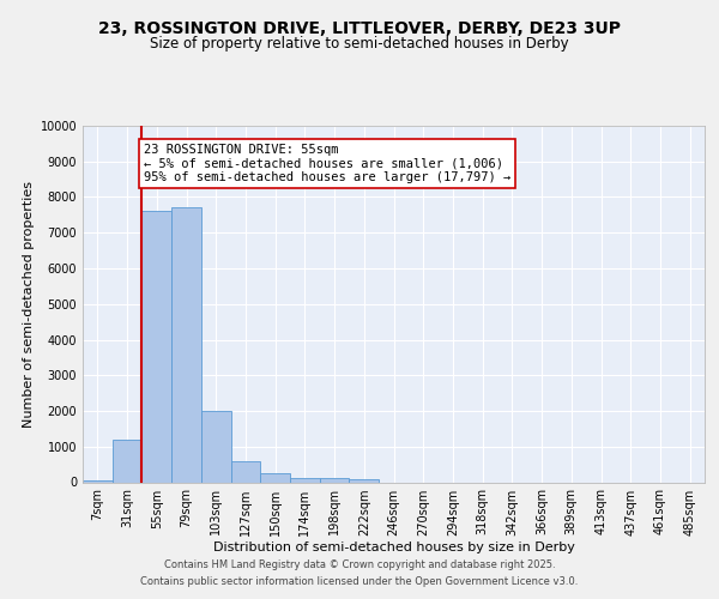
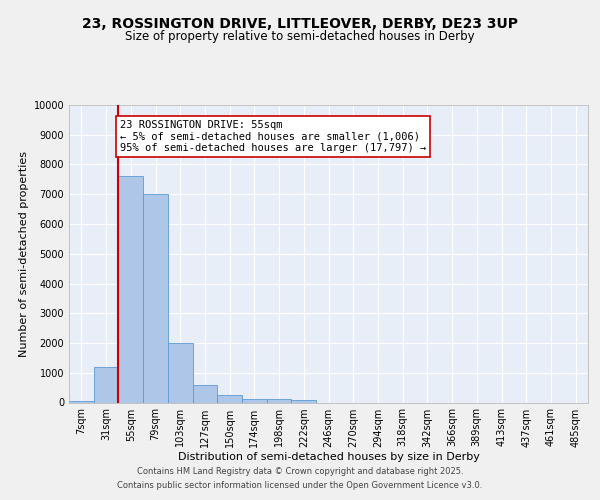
79sqm: 7700 -> 7000
